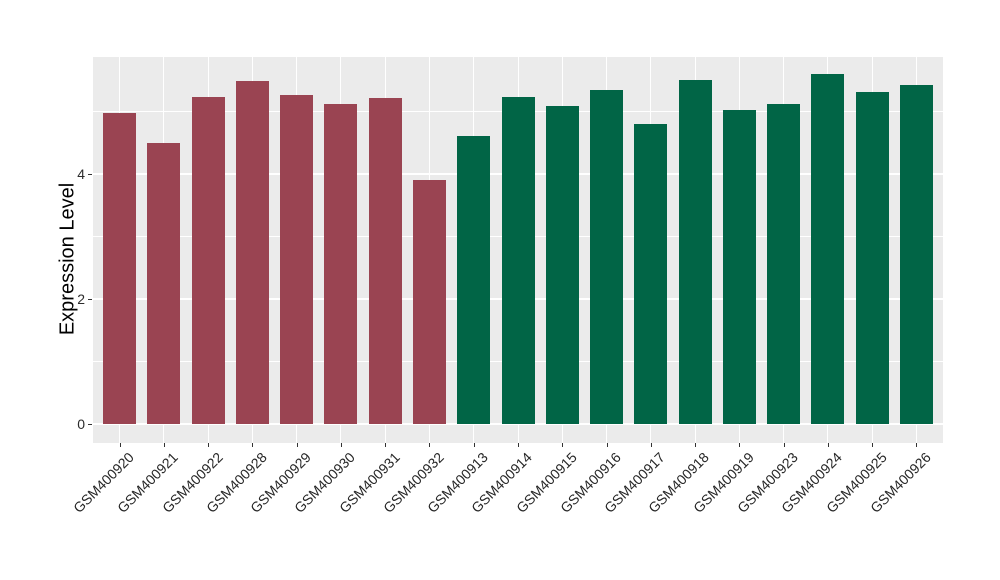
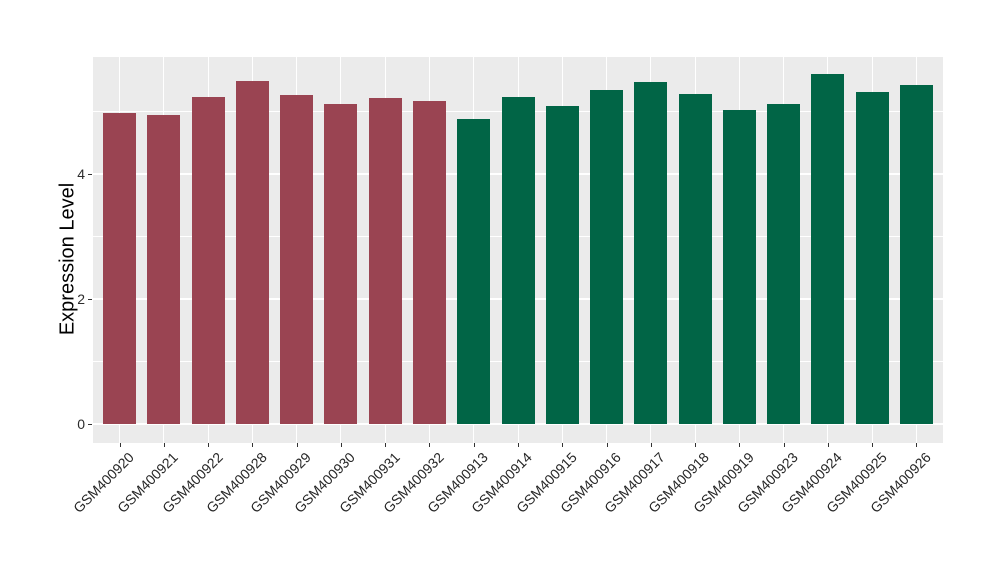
GSM400921: 4.5 -> 4.9
GSM400932: 3.9 -> 5.2
GSM400913: 4.6 -> 4.9
GSM400917: 4.8 -> 5.5
GSM400918: 5.5 -> 5.3
